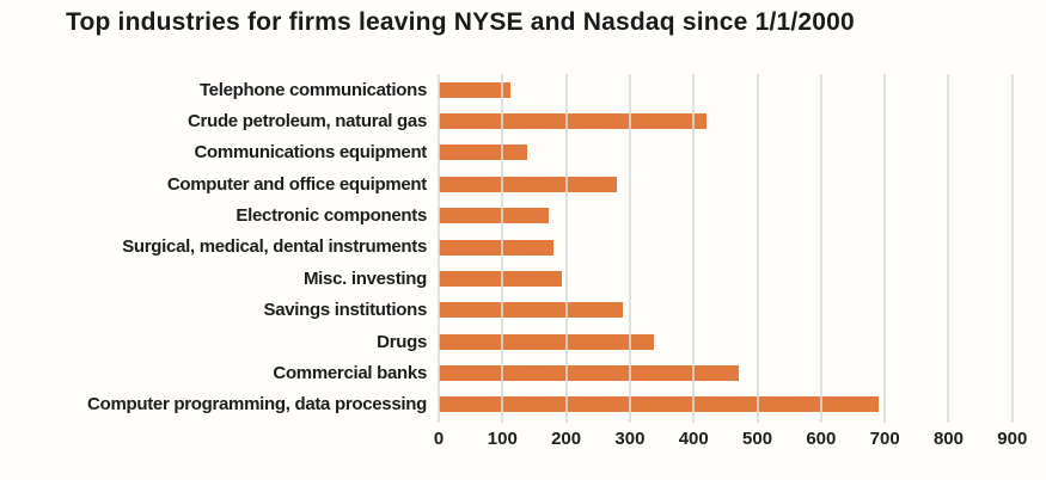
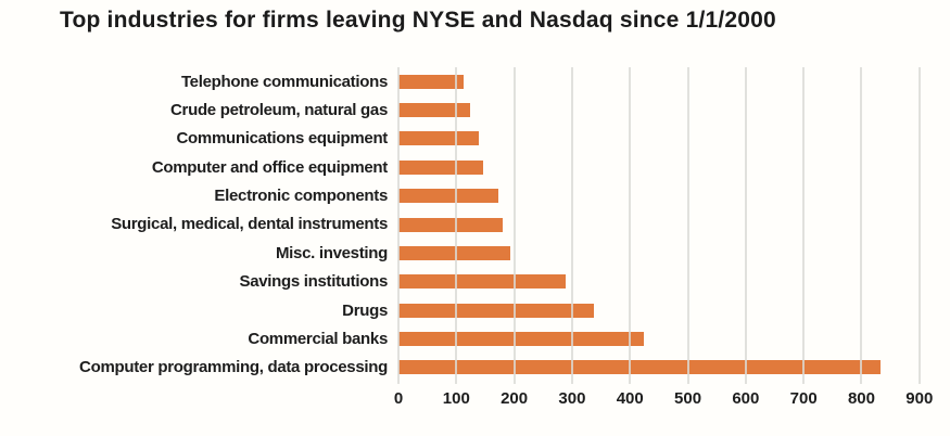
Crude petroleum, natural gas: 420 -> 120
Computer and office equipment: 280 -> 150
Commercial banks: 470 -> 420
Computer programming, data processing: 690 -> 830
